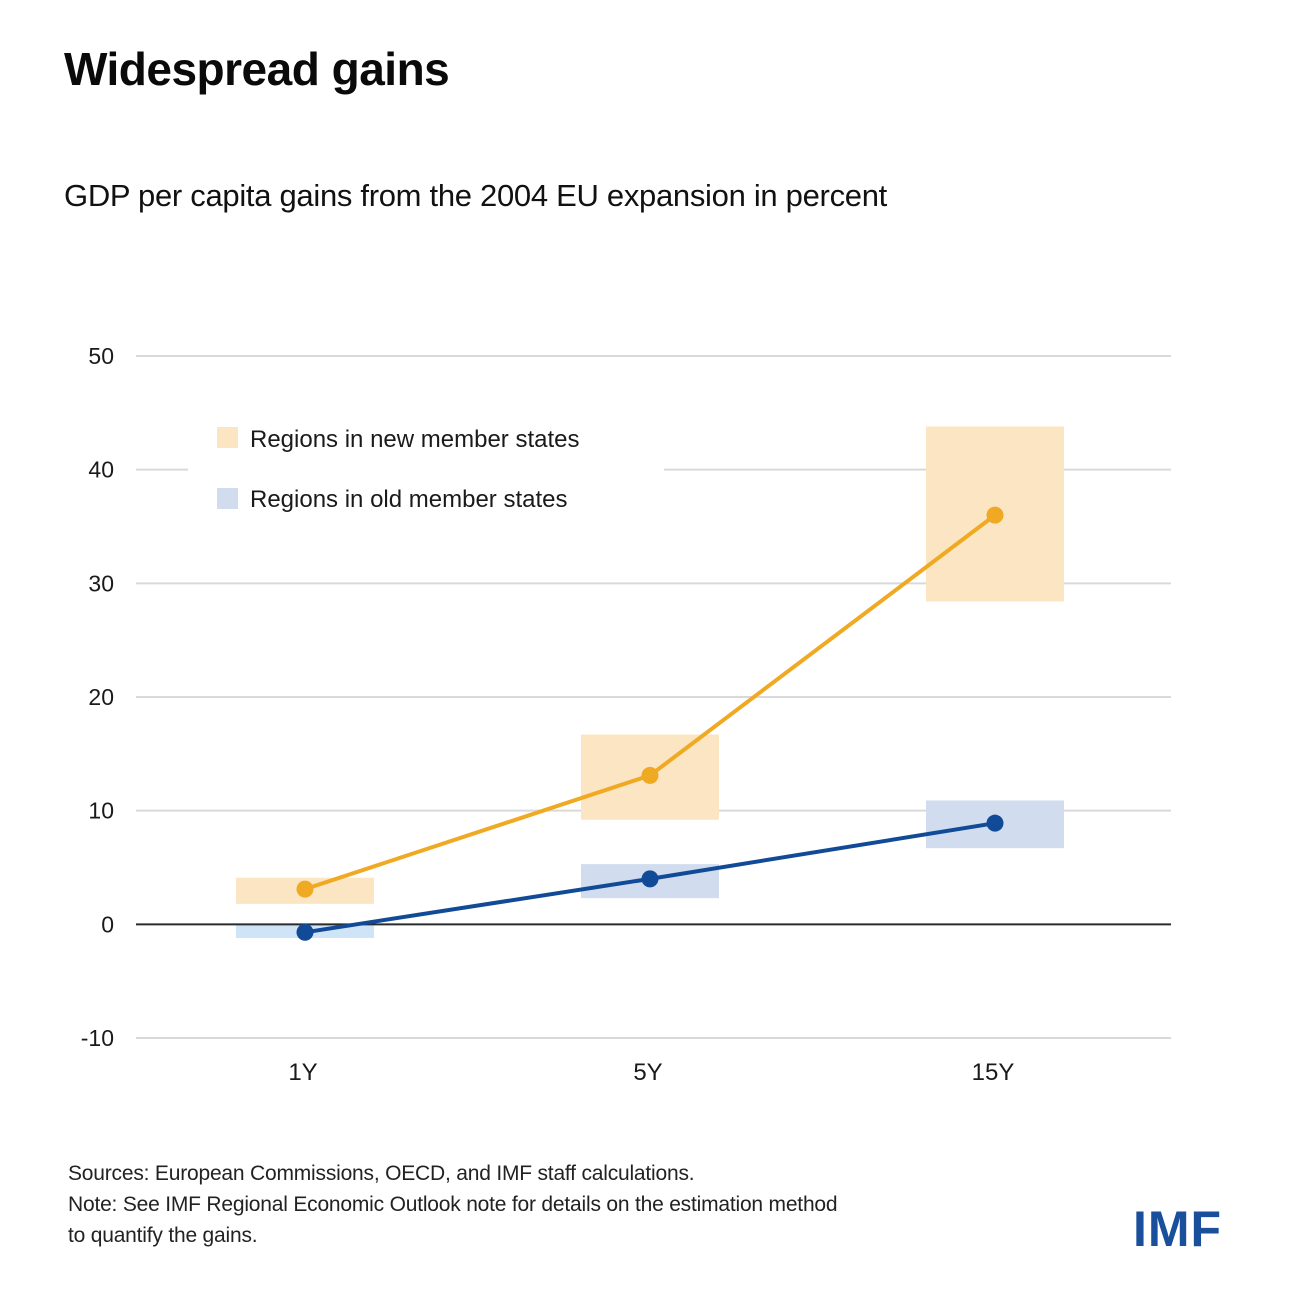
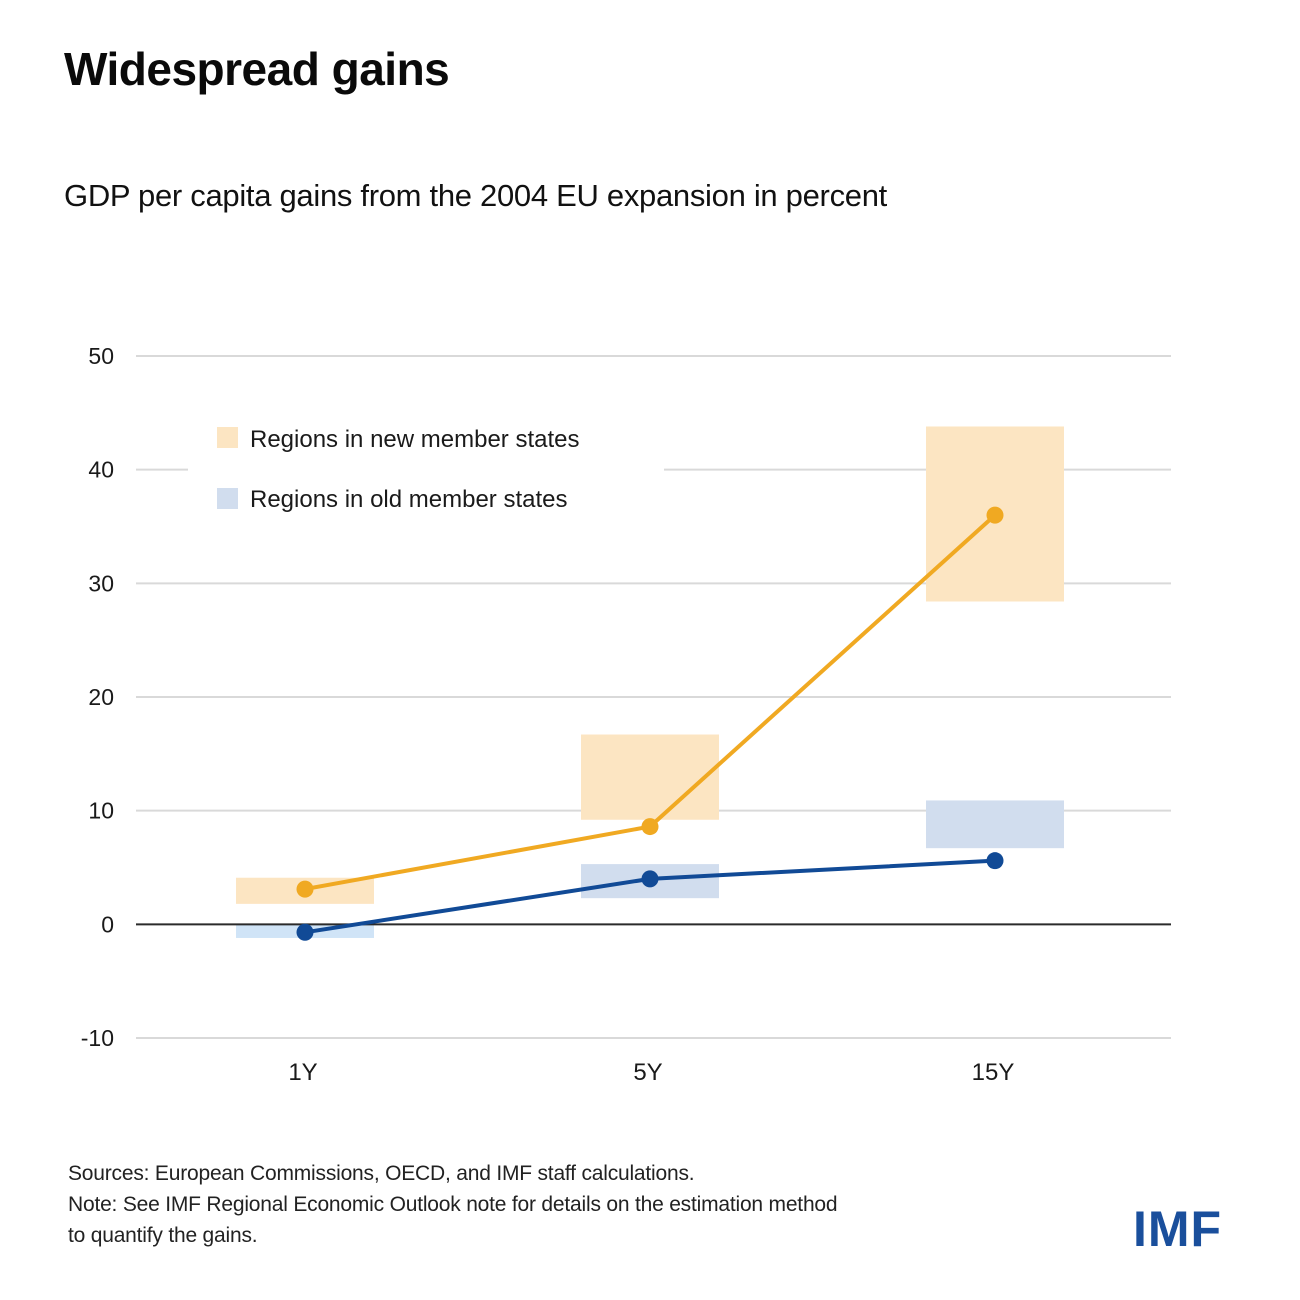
Regions in new member states/5Y: 13.1 -> 8.6
Regions in old member states/15Y: 8.9 -> 5.6
